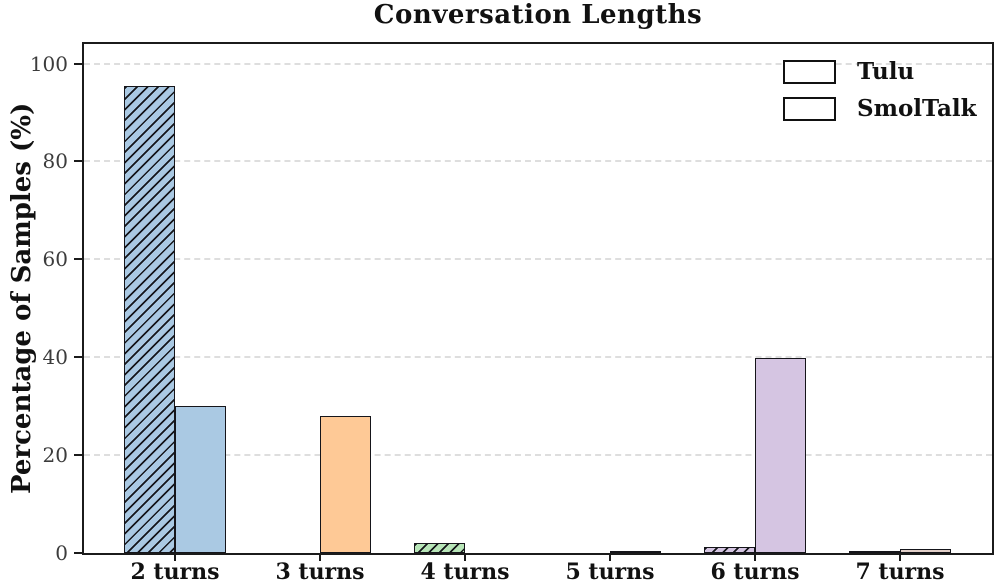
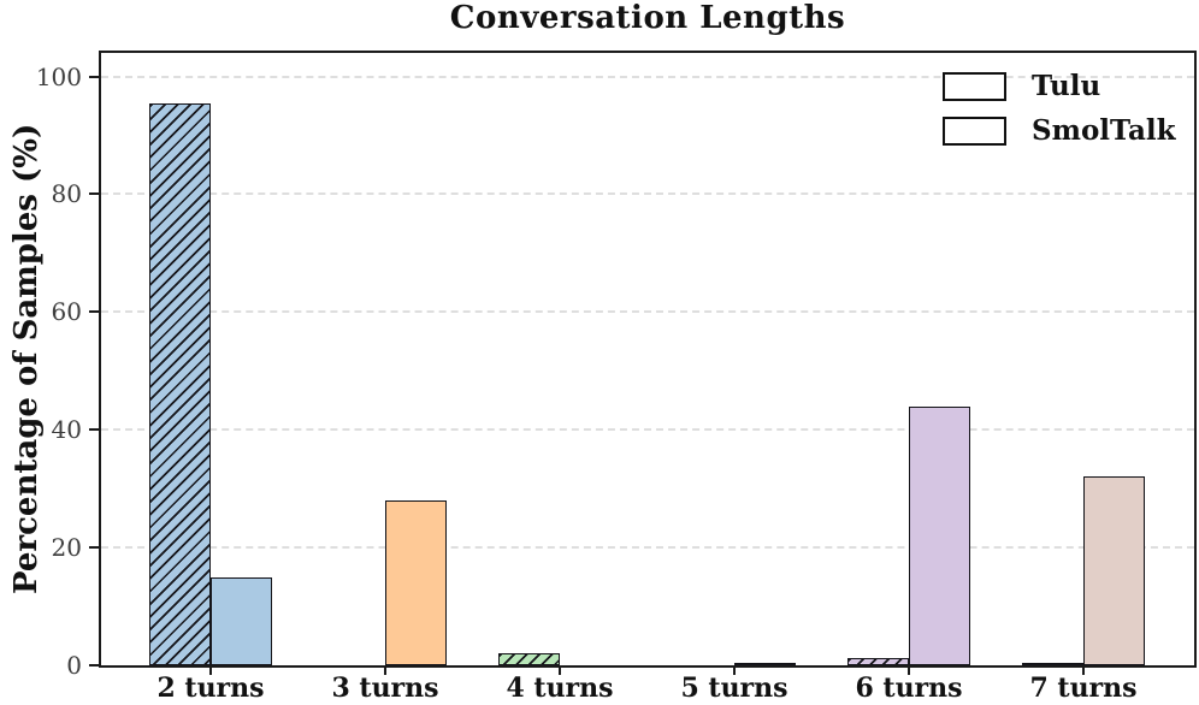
SmolTalk/2 turns: 30 -> 15
SmolTalk/6 turns: 40 -> 44
SmolTalk/7 turns: 1 -> 32
